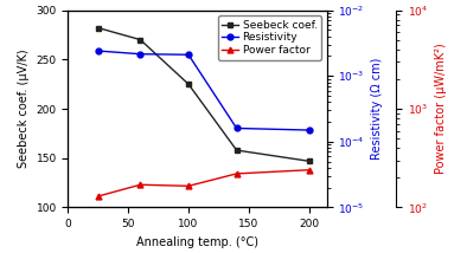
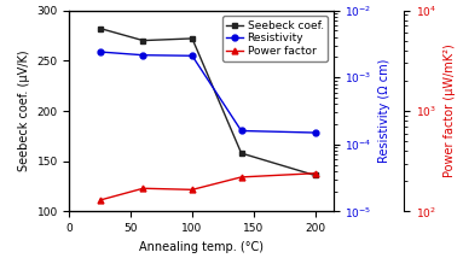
Seebeck coef./100: 225 -> 272
Seebeck coef./200: 147 -> 136
